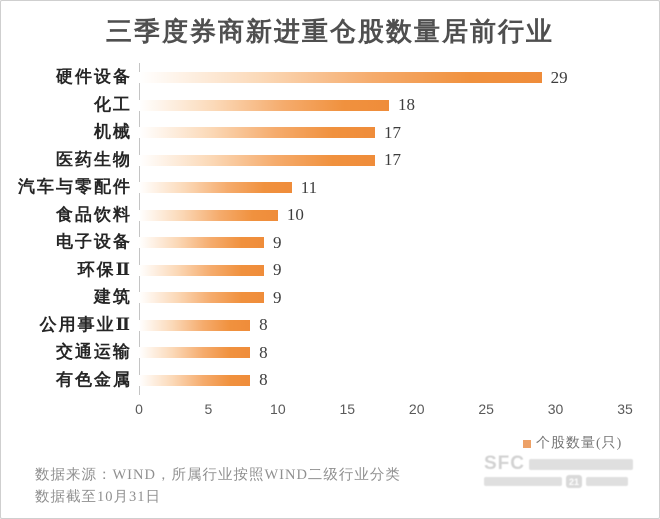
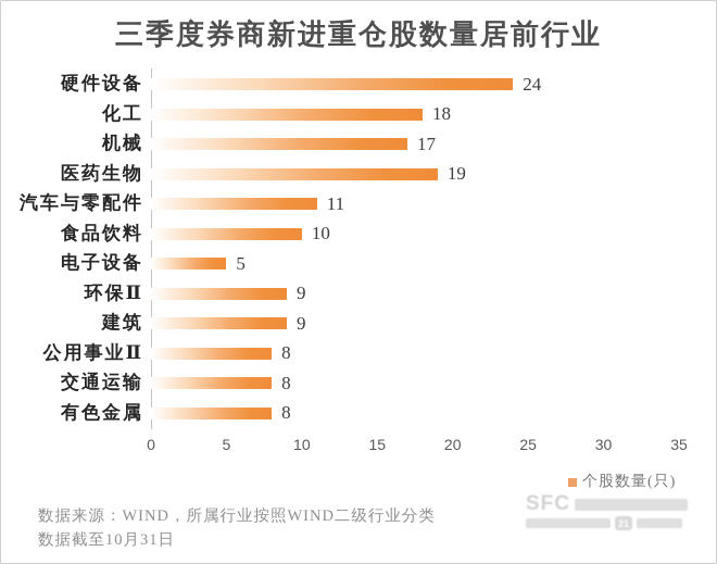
硬件设备: 29 -> 24
医药生物: 17 -> 19
电子设备: 9 -> 5
